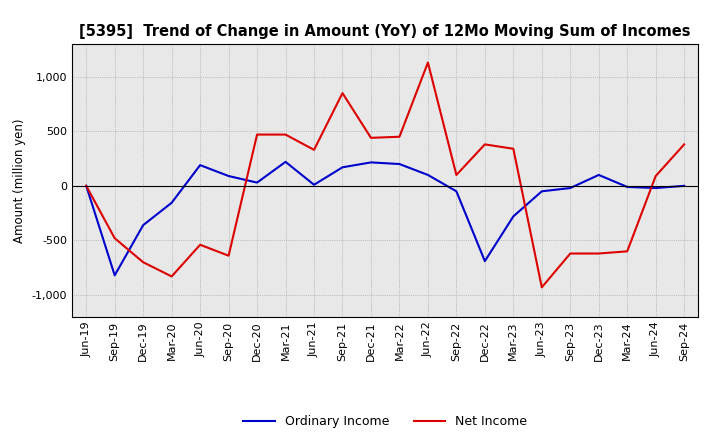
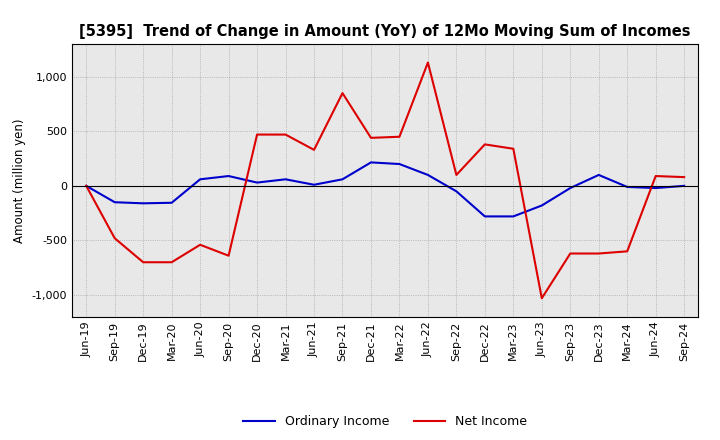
Ordinary Income/Sep-19: -820 -> -150
Ordinary Income/Dec-19: -360 -> -160
Net Income/Mar-20: -830 -> -700
Ordinary Income/Jun-20: 190 -> 60
Ordinary Income/Mar-21: 220 -> 60
Ordinary Income/Sep-21: 170 -> 60
Ordinary Income/Dec-22: -690 -> -280
Ordinary Income/Jun-23: -50 -> -180
Net Income/Jun-23: -930 -> -1,030
Net Income/Sep-24: 380 -> 80
